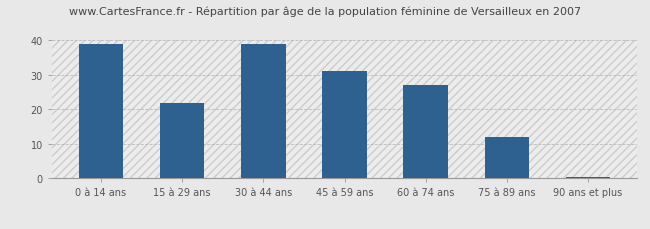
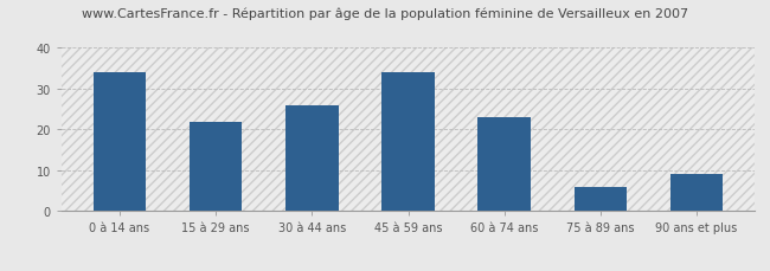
0 à 14 ans: 39.0 -> 34.0
30 à 44 ans: 39.0 -> 26.0
45 à 59 ans: 31.0 -> 34.0
60 à 74 ans: 27.0 -> 23.0
75 à 89 ans: 12.0 -> 6.0
90 ans et plus: 0.5 -> 9.0
